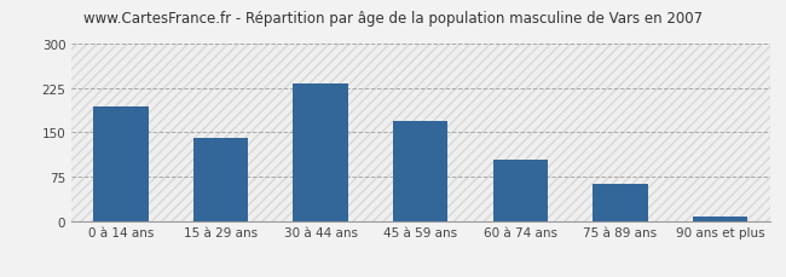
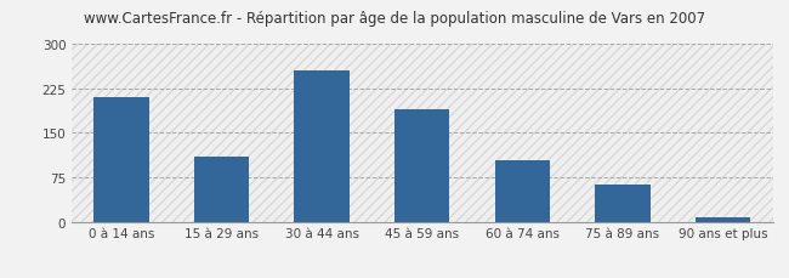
0 à 14 ans: 193 -> 210
15 à 29 ans: 140 -> 110
30 à 44 ans: 232 -> 255
45 à 59 ans: 170 -> 190
